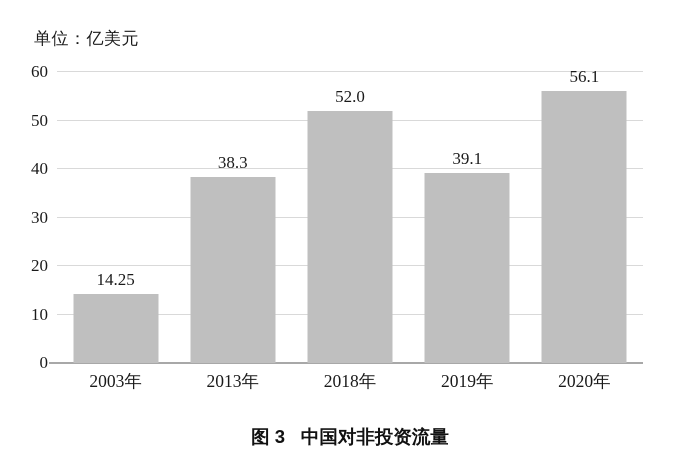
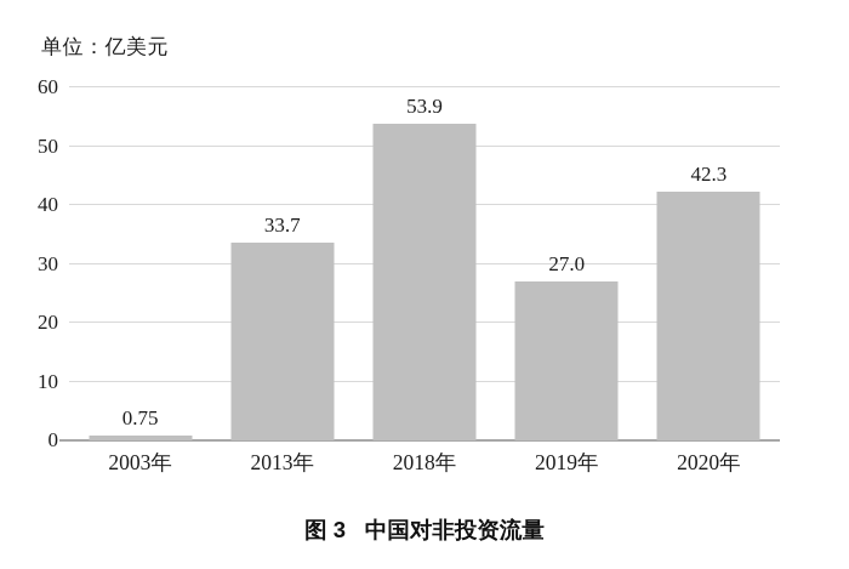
2003年: 14.25 -> 0.75
2013年: 38.3 -> 33.7
2018年: 52.0 -> 53.9
2019年: 39.1 -> 27.0
2020年: 56.1 -> 42.3
